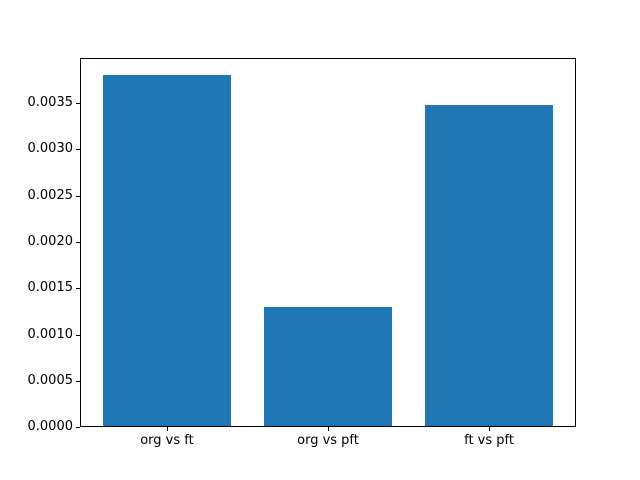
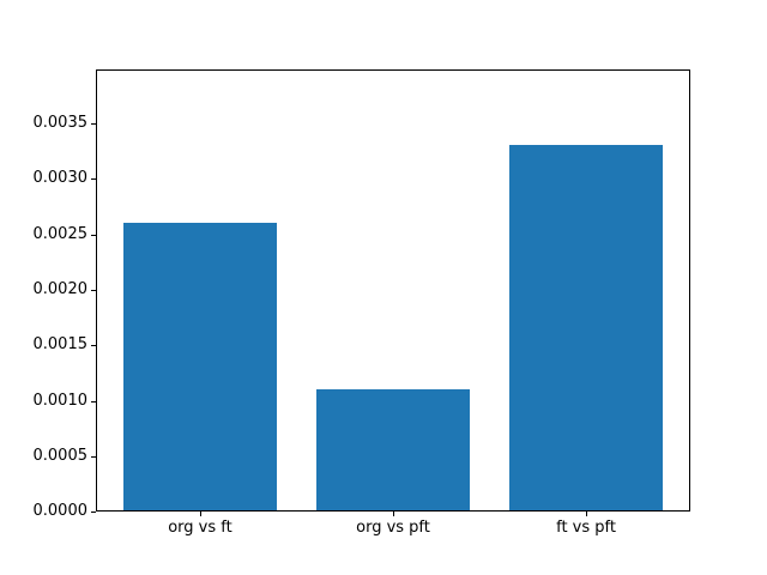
org vs ft: 0.0038 -> 0.0026
org vs pft: 0.0013 -> 0.0011
ft vs pft: 0.0035 -> 0.0033
